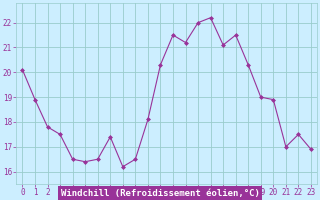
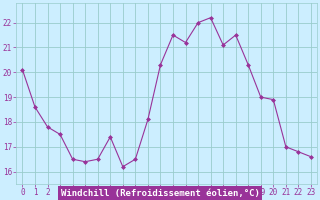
1: 18.9 -> 18.6
22: 17.5 -> 16.8
23: 16.9 -> 16.6
